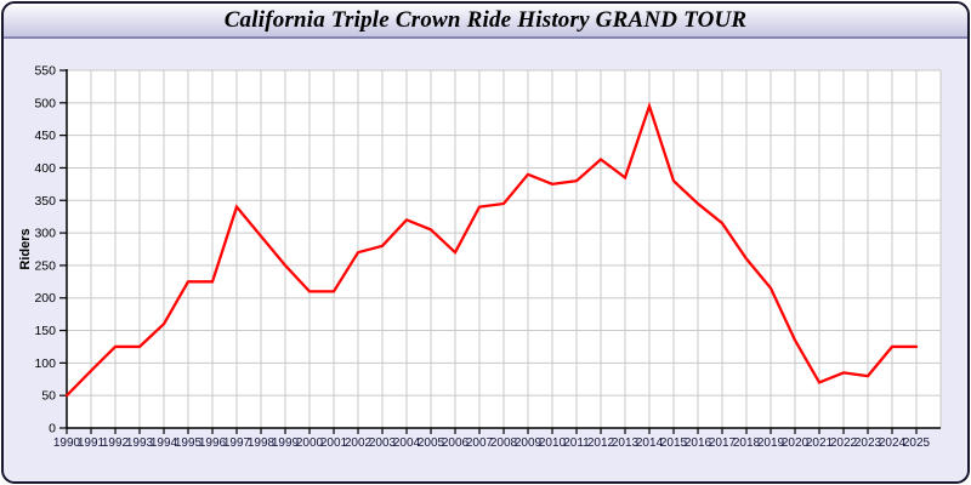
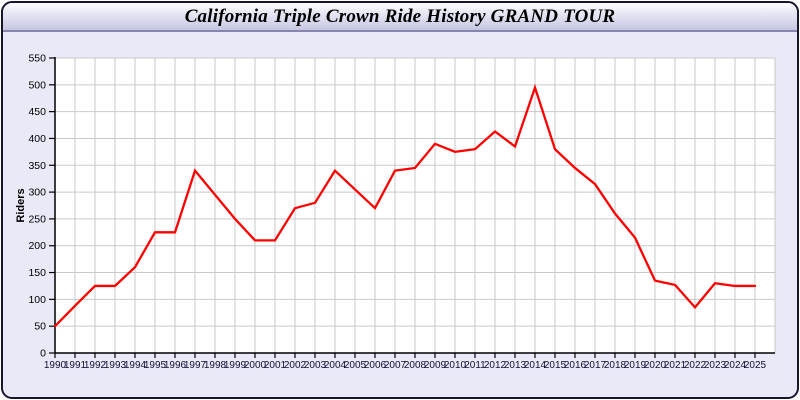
2004: 320 -> 340
2021: 70 -> 130
2023: 80 -> 130
